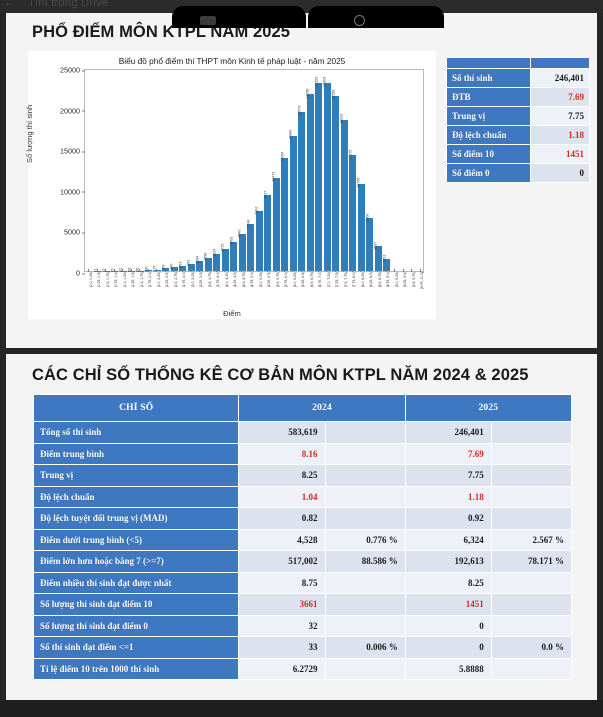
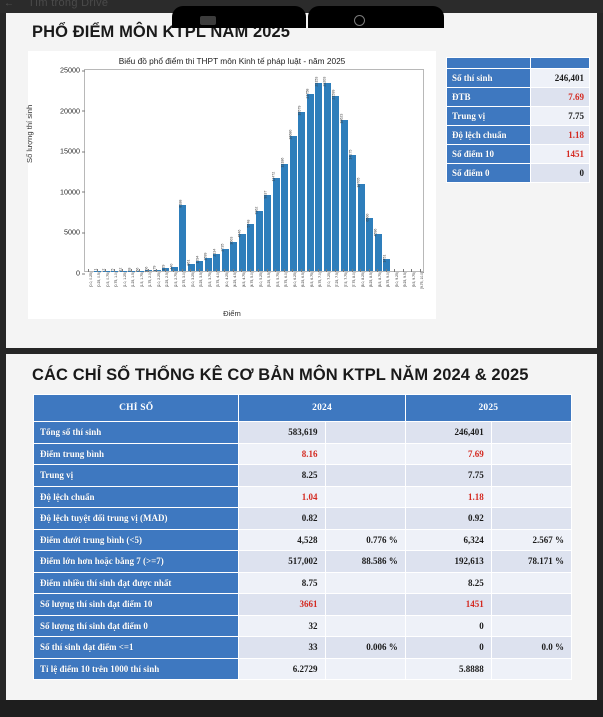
[2.75, 3.0): 651 -> 8188
[5.75, 6.0): 13954 -> 13186
[8.5, 8.75): 3037 -> 4596
